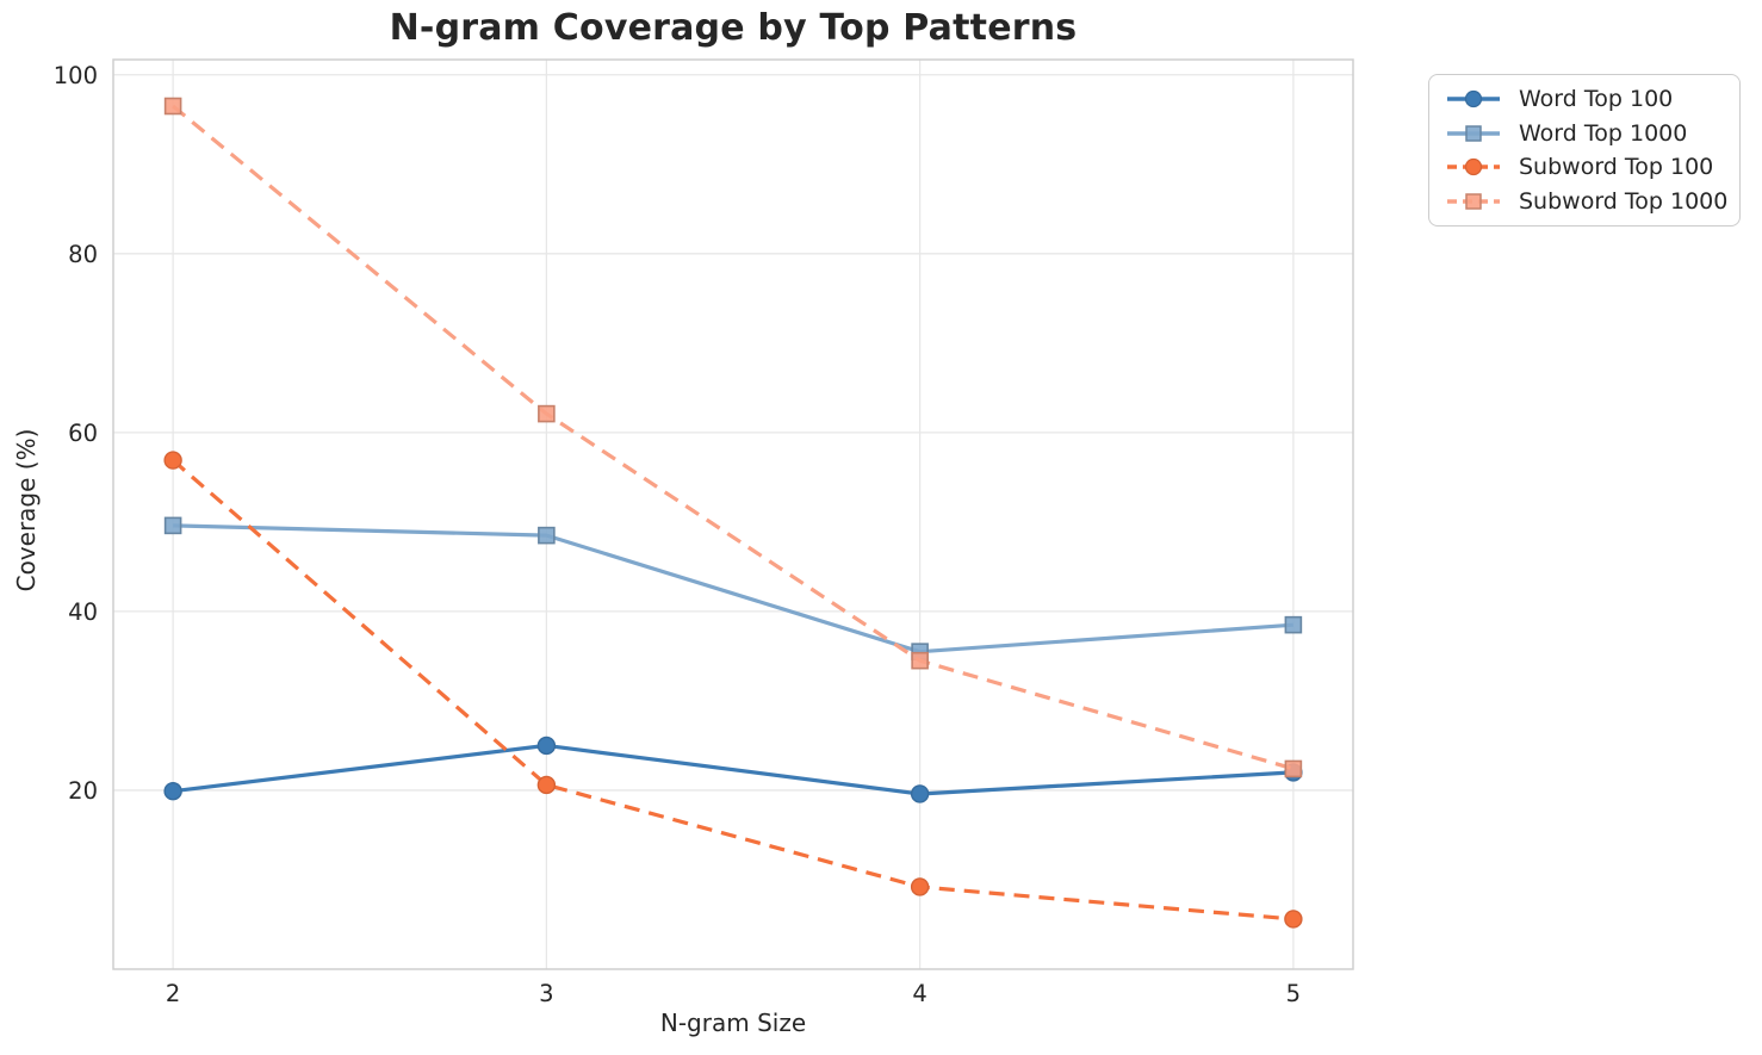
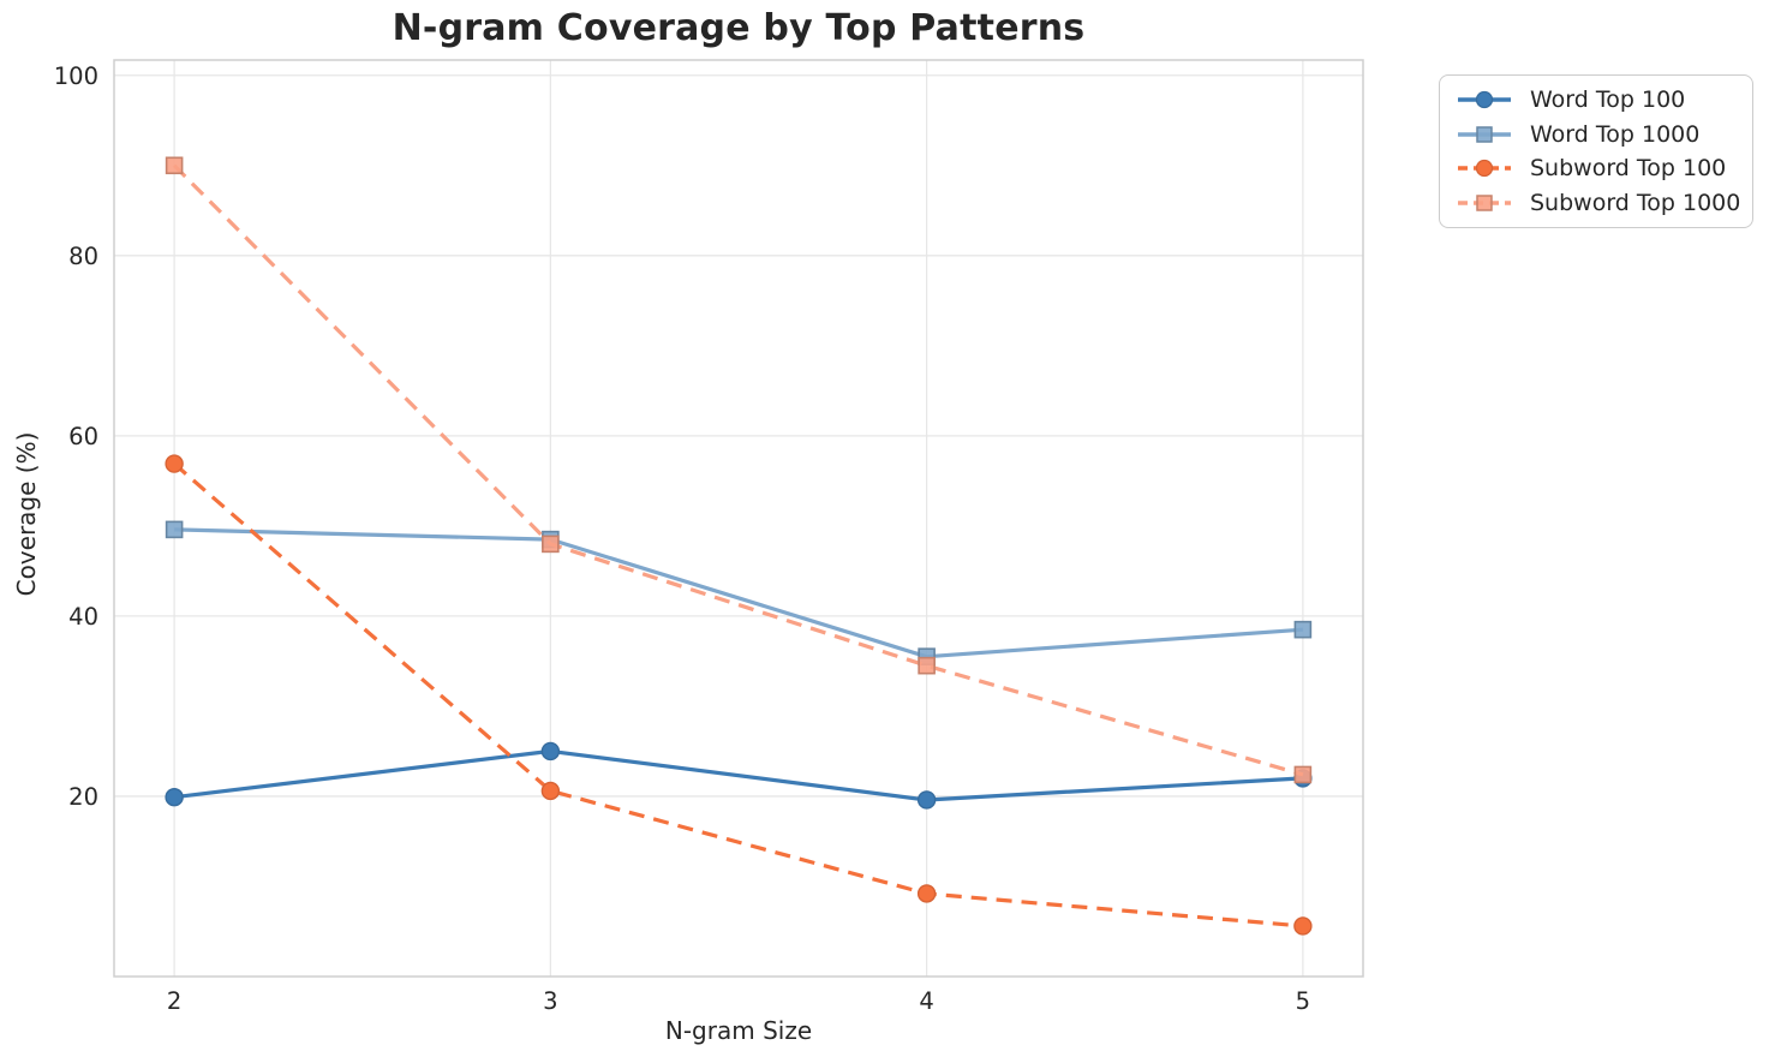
Subword Top 1000/2: 96 -> 90
Subword Top 1000/3: 62 -> 48
